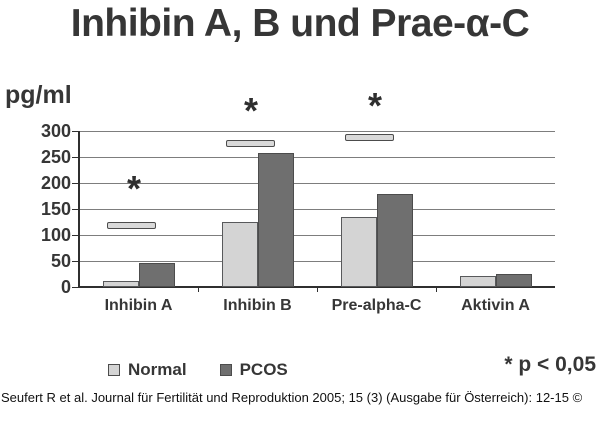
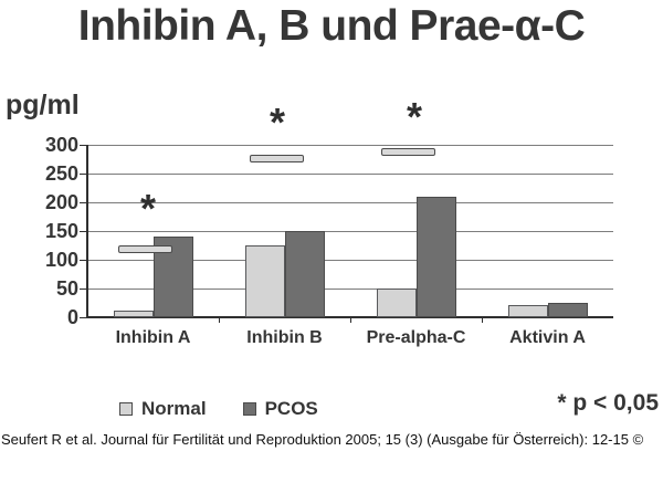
PCOS/Inhibin A: 50 -> 140
PCOS/Inhibin B: 260 -> 150
Normal/Pre-alpha-C: 140 -> 50
PCOS/Pre-alpha-C: 180 -> 210
